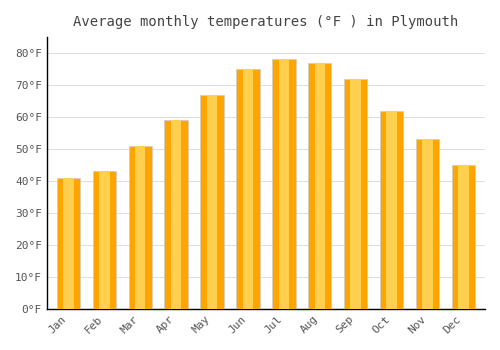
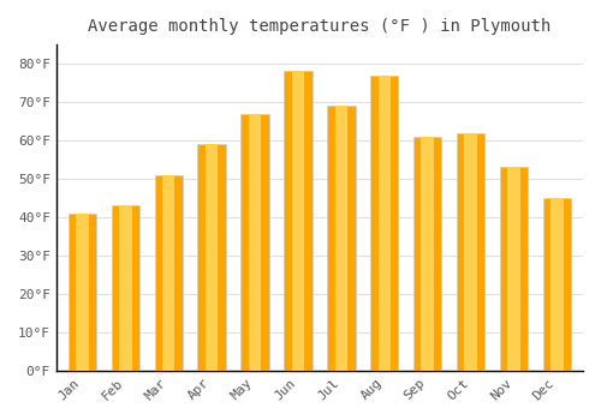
Jun: 75°F -> 78°F
Jul: 78°F -> 69°F
Sep: 72°F -> 61°F
